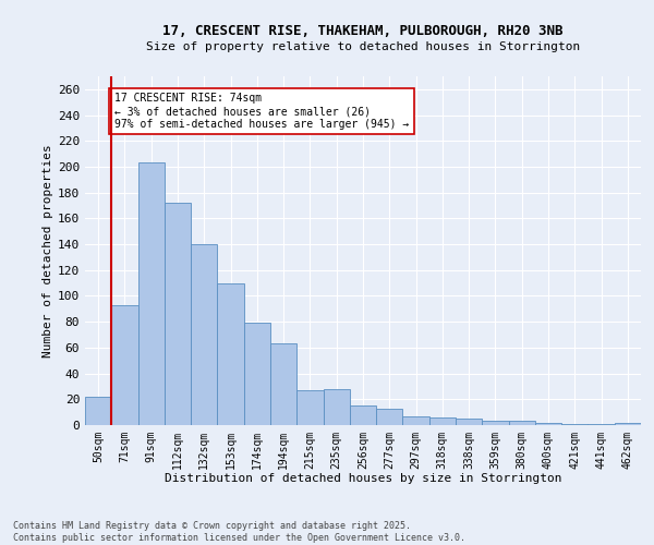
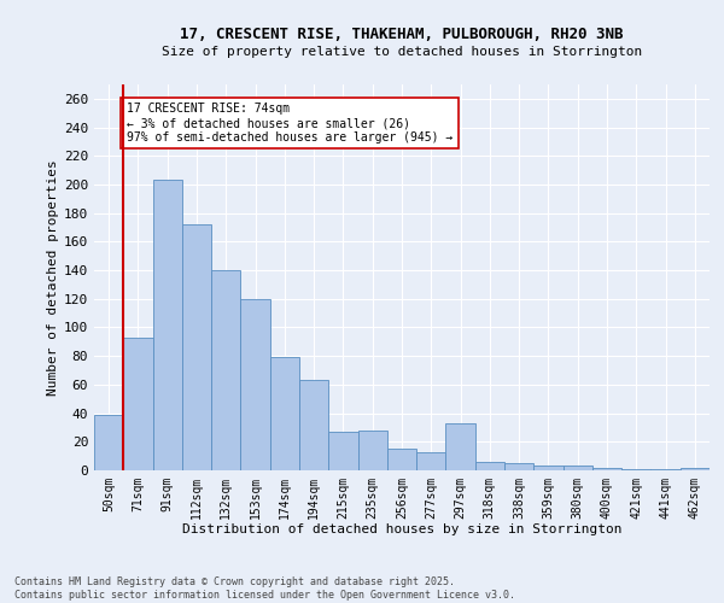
50sqm: 22 -> 39
153sqm: 110 -> 120
297sqm: 7 -> 33
